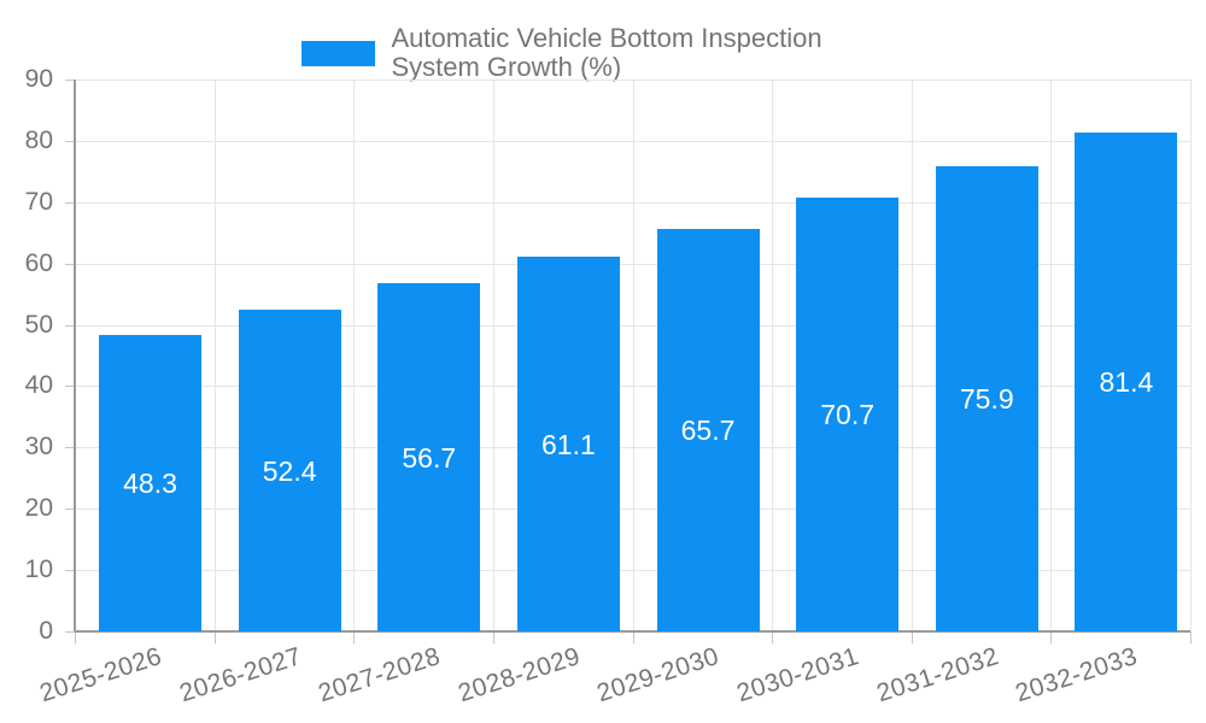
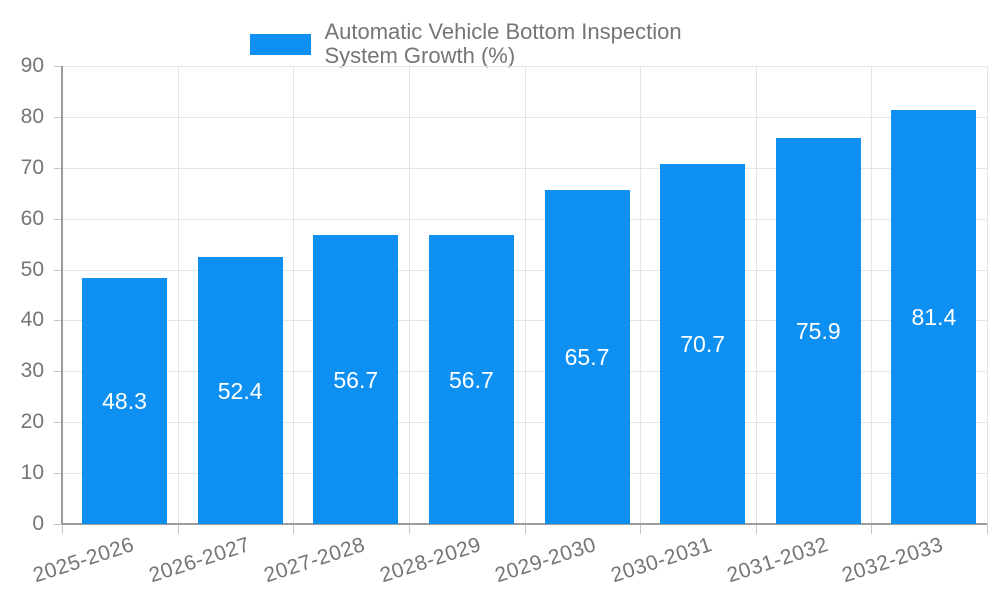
2028-2029: 61.1 -> 56.7
